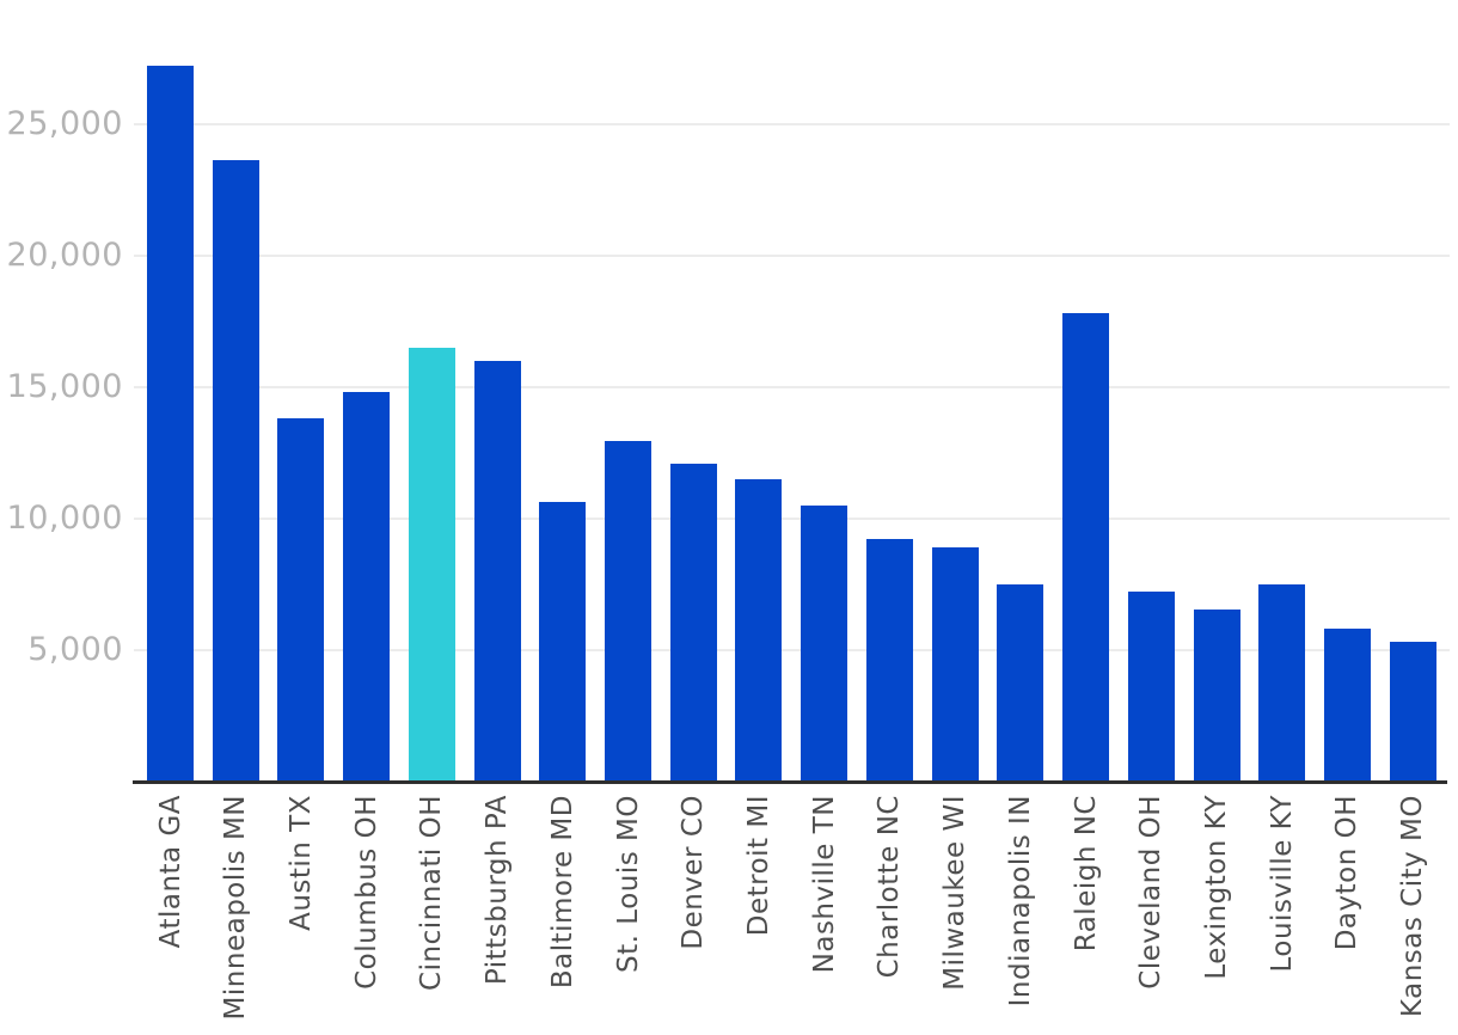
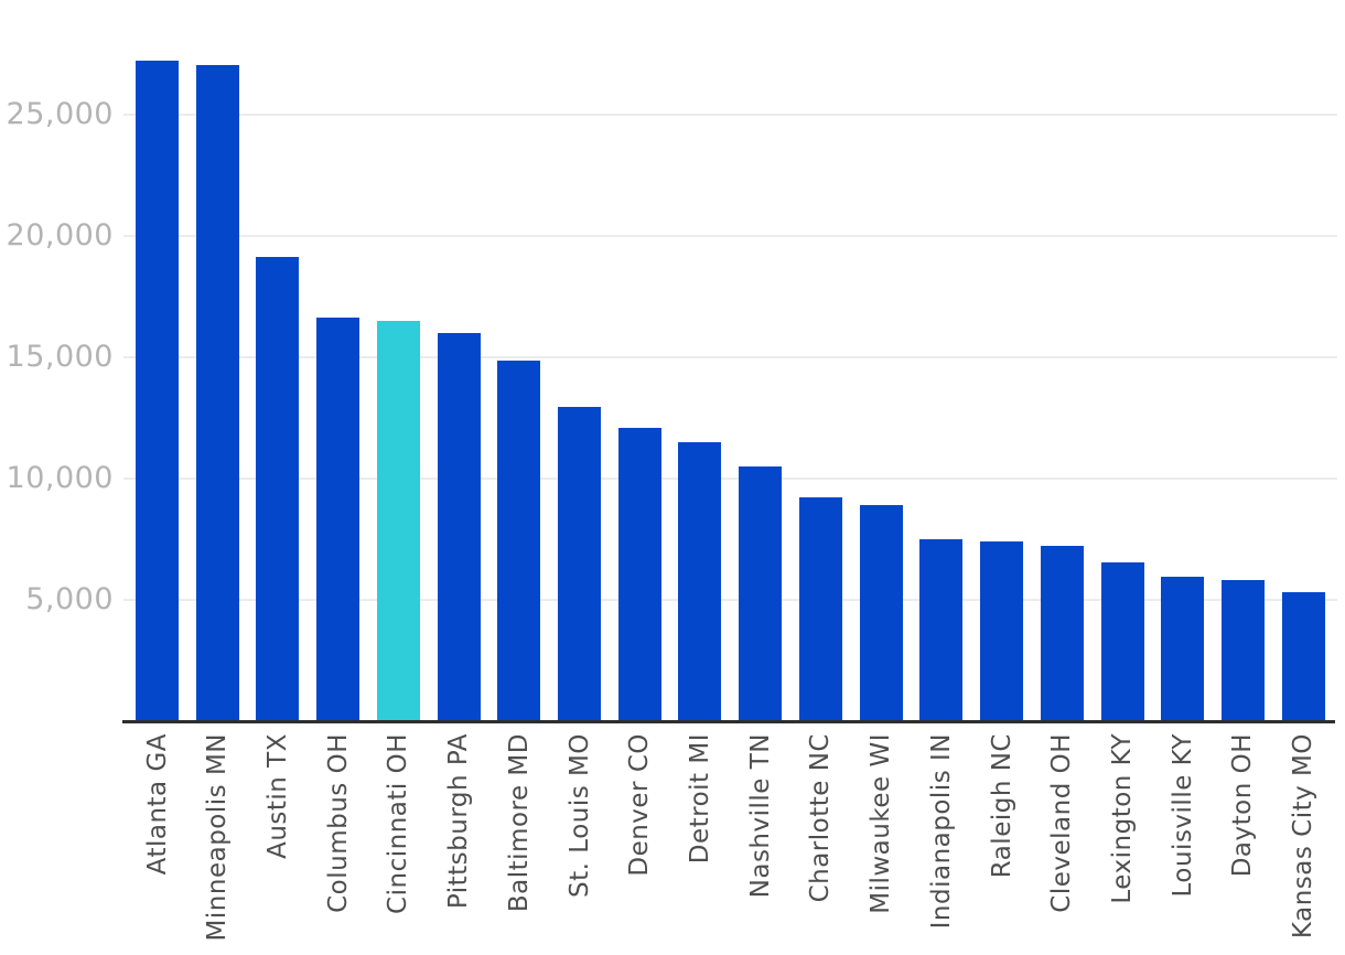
Minneapolis MN: 23600 -> 27000
Austin TX: 13800 -> 19100
Columbus OH: 14800 -> 16600
Baltimore MD: 10600 -> 14800
Raleigh NC: 17800 -> 7400
Louisville KY: 7500 -> 6000
